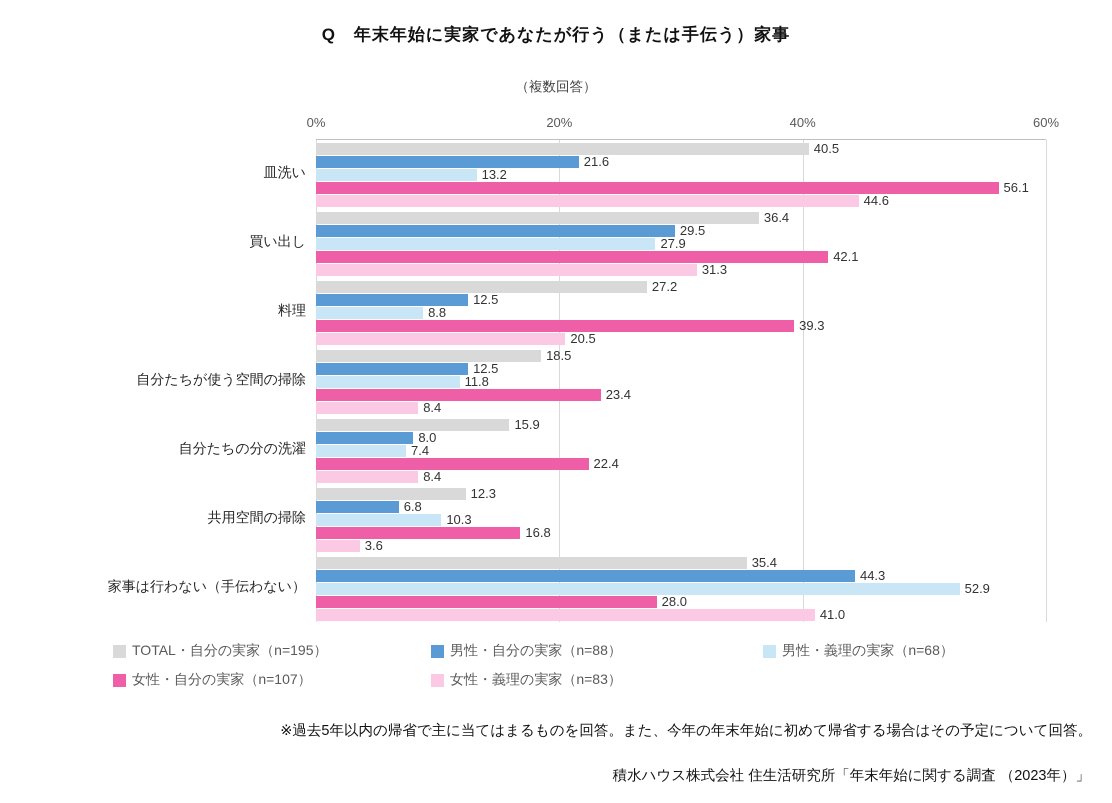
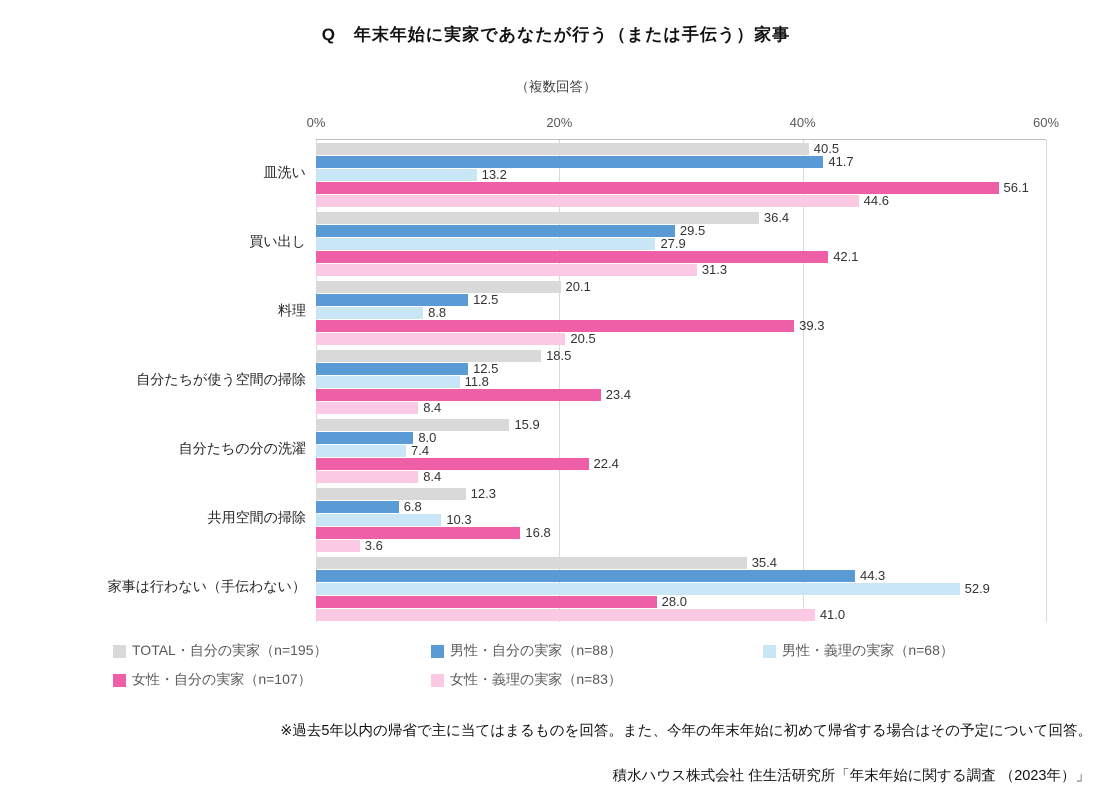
男性・自分の実家（n=88）/皿洗い: 21.6 -> 41.7
TOTAL・自分の実家（n=195）/料理: 27.2 -> 20.1
